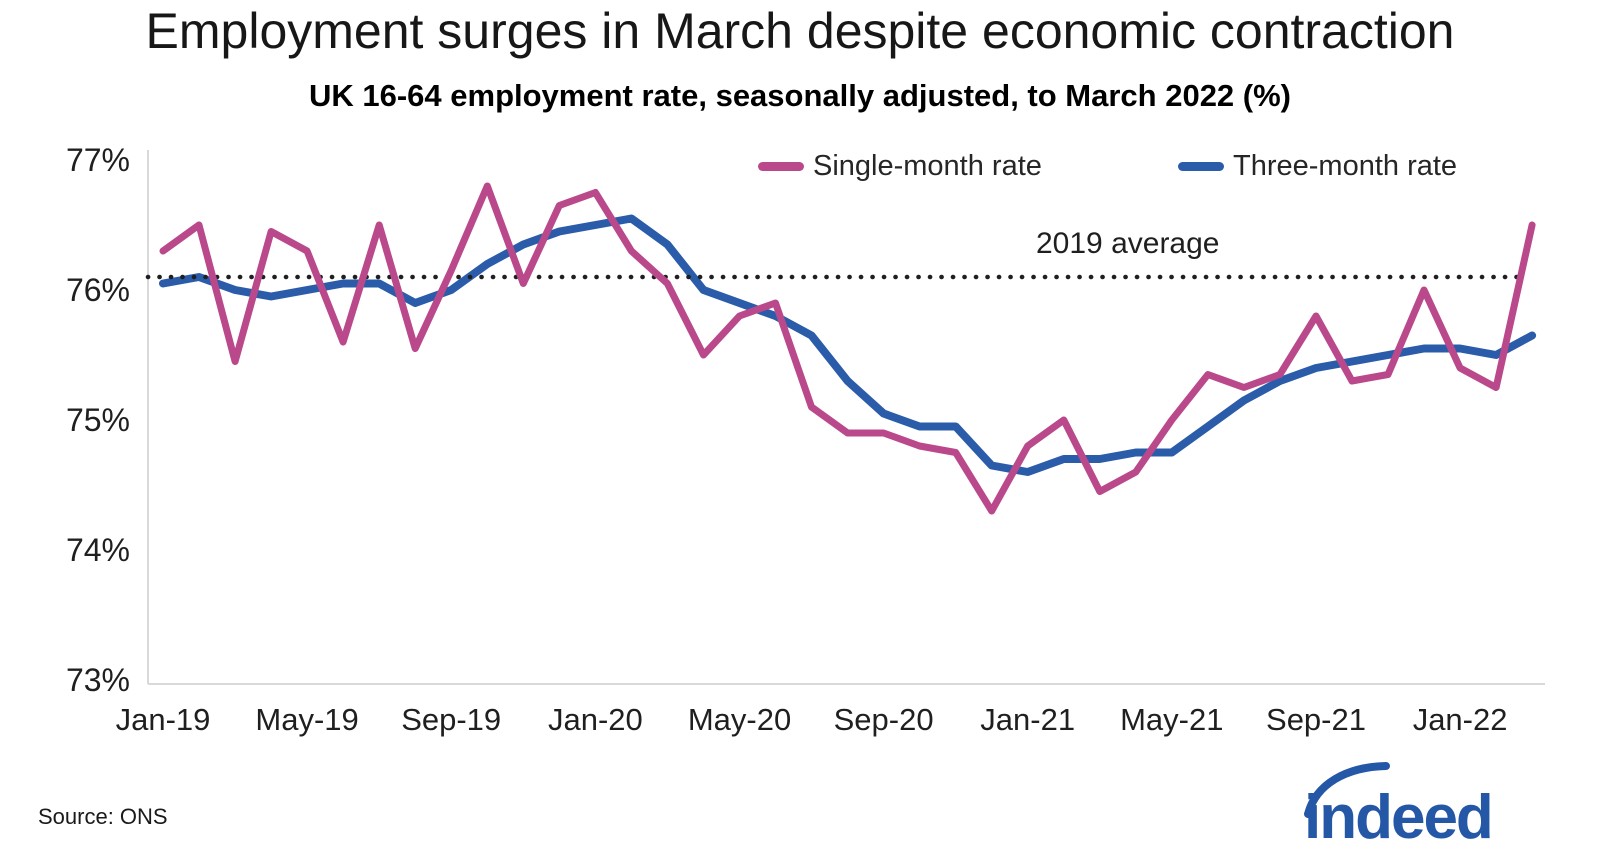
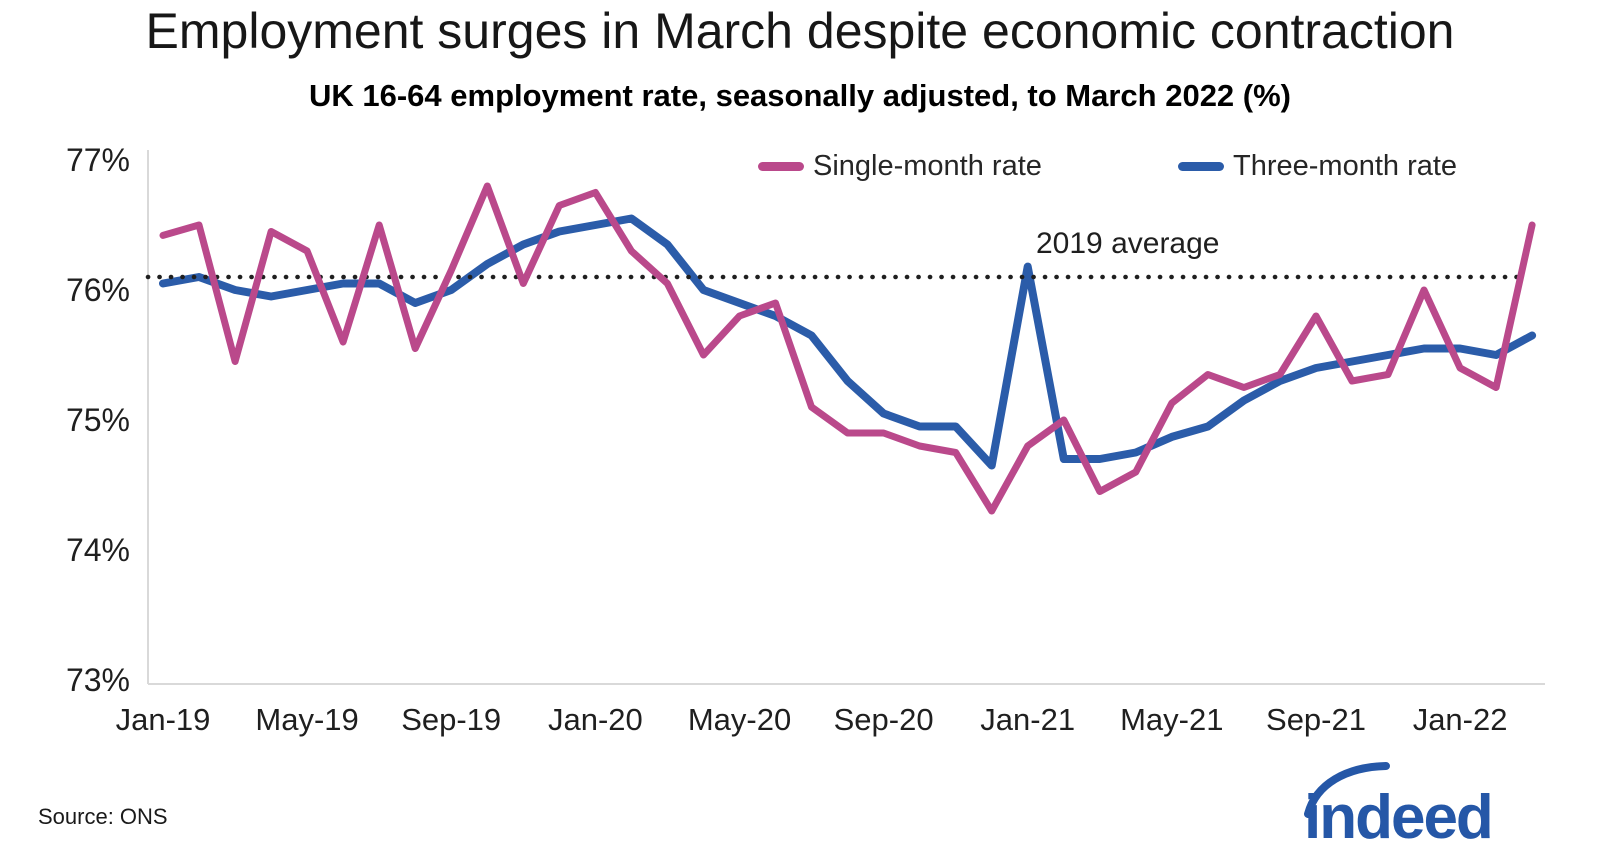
Single-month rate/Jan-19: 76.30% -> 76.42%
Three-month rate/Jan-21: 74.60% -> 76.18%
Single-month rate/May-21: 75.00% -> 75.13%
Three-month rate/May-21: 74.75% -> 74.87%
